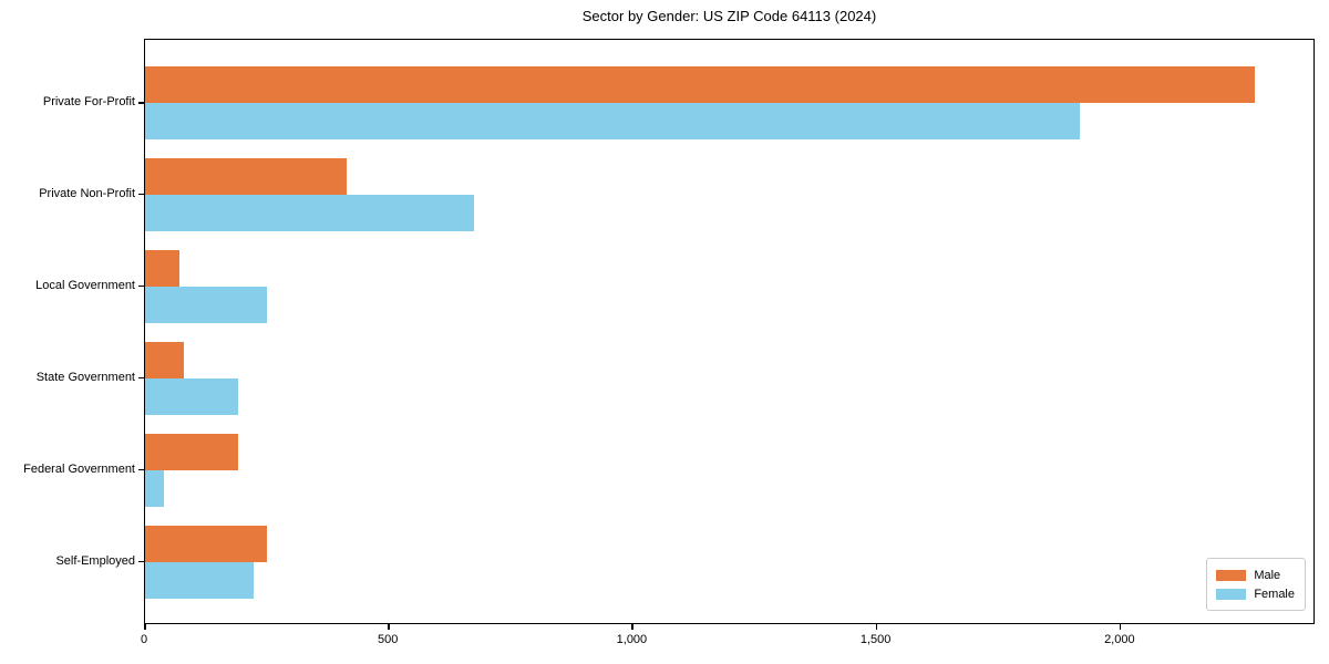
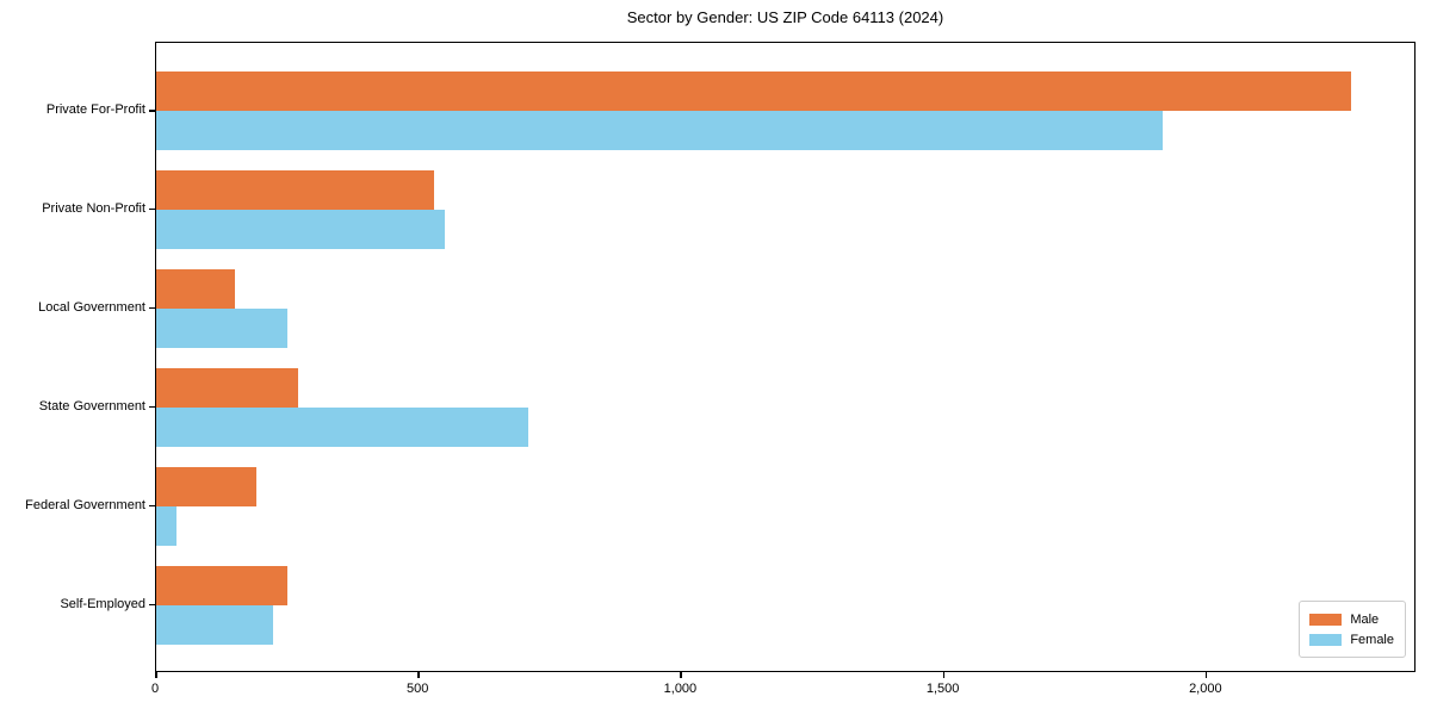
Male/Private Non-Profit: 420 -> 530
Female/Private Non-Profit: 680 -> 550
Male/Local Government: 70 -> 150
Male/State Government: 80 -> 270
Female/State Government: 190 -> 710
